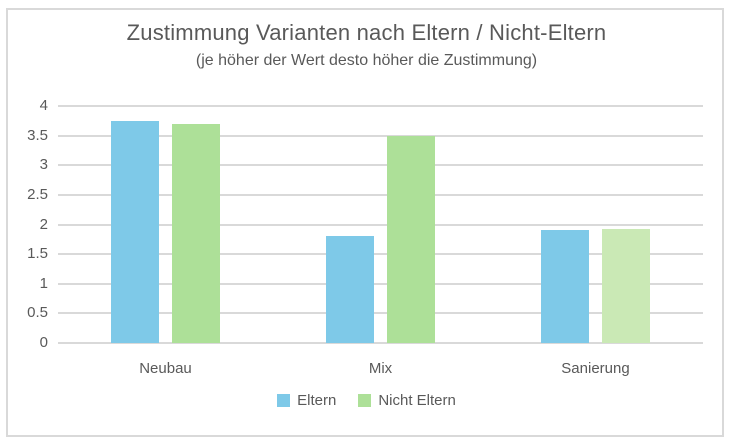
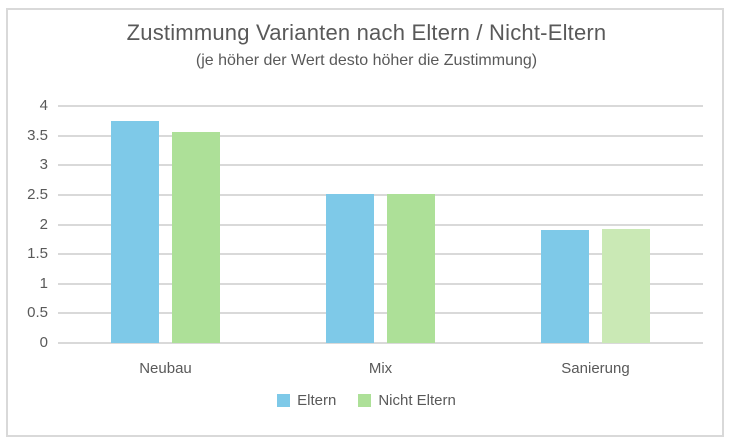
Nicht Eltern/Neubau: 3.7 -> 3.6
Eltern/Mix: 1.8 -> 2.5
Nicht Eltern/Mix: 3.5 -> 2.5
